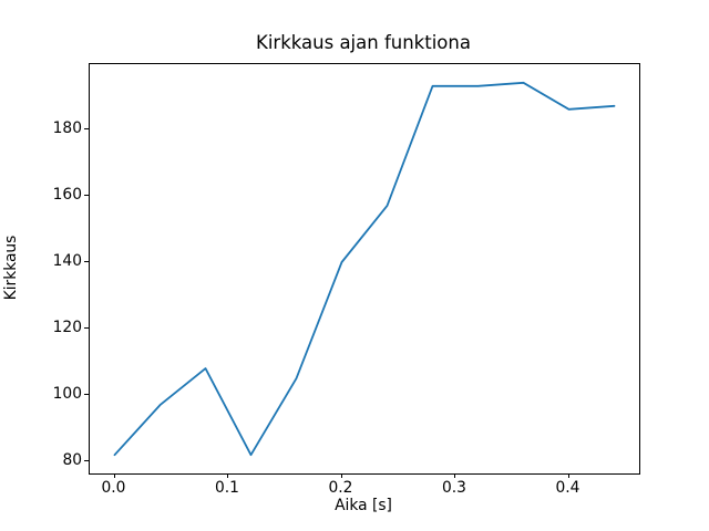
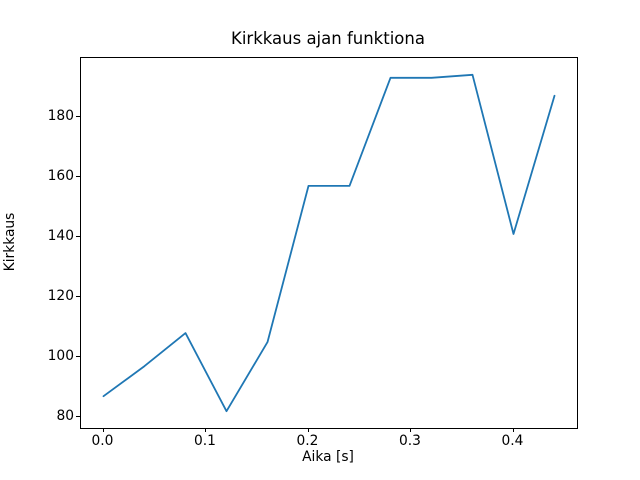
0.0: 82 -> 87
0.2: 140 -> 157
0.4: 186 -> 141
